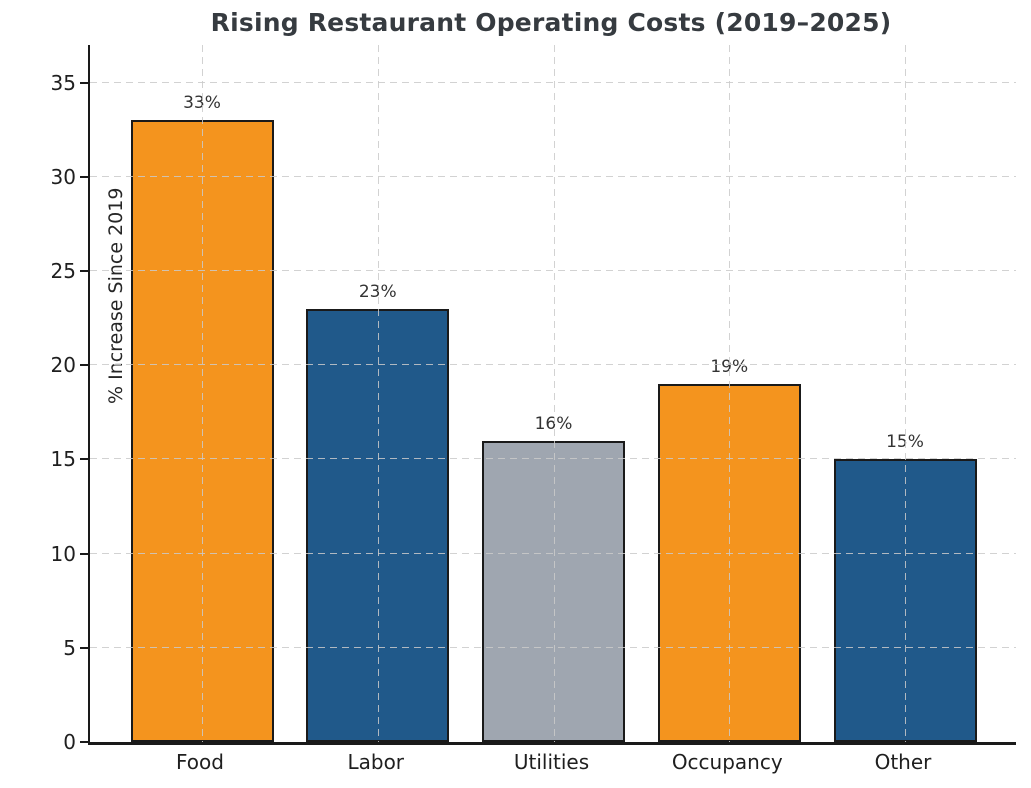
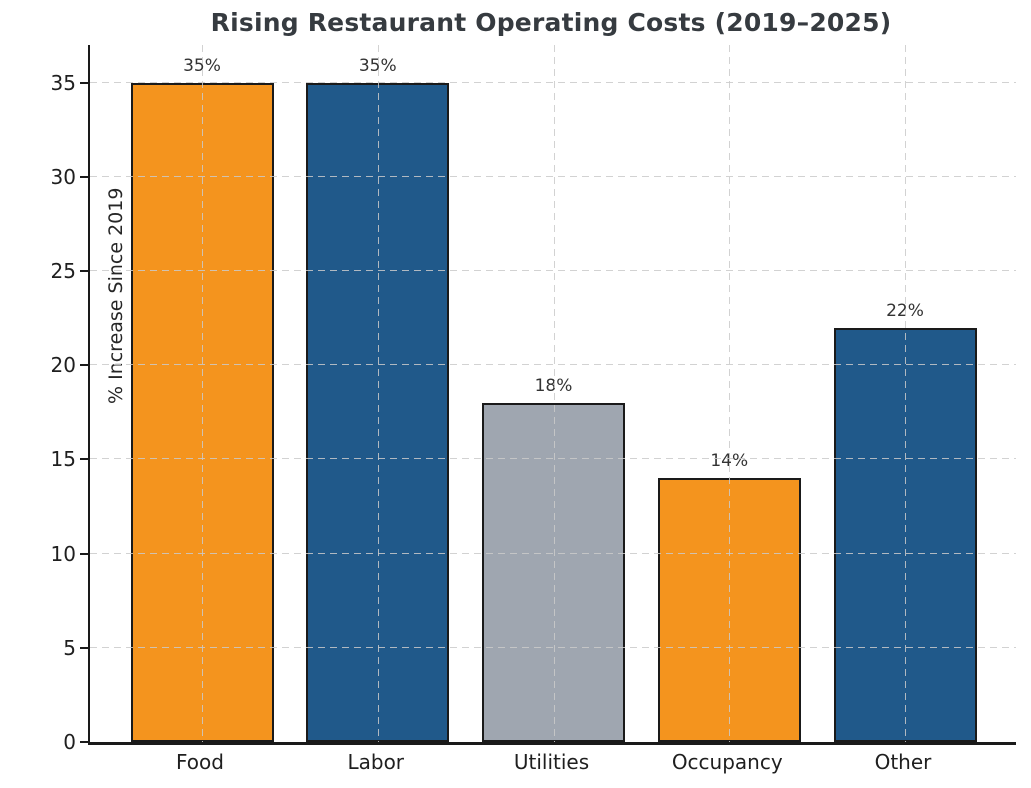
Food: 33% -> 35%
Labor: 23% -> 35%
Utilities: 16% -> 18%
Occupancy: 19% -> 14%
Other: 15% -> 22%
